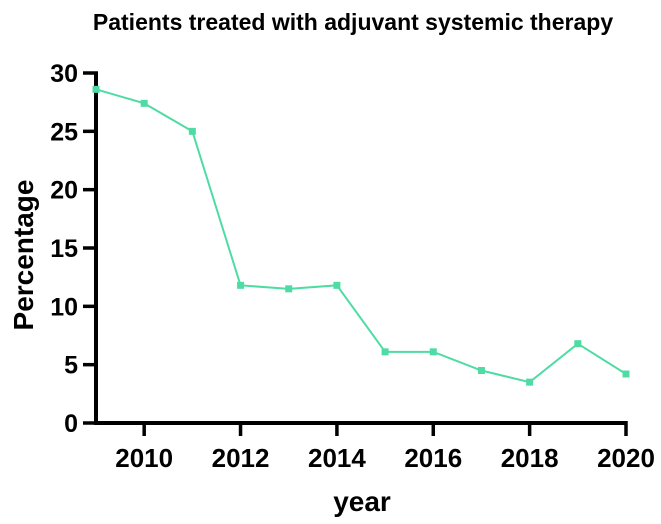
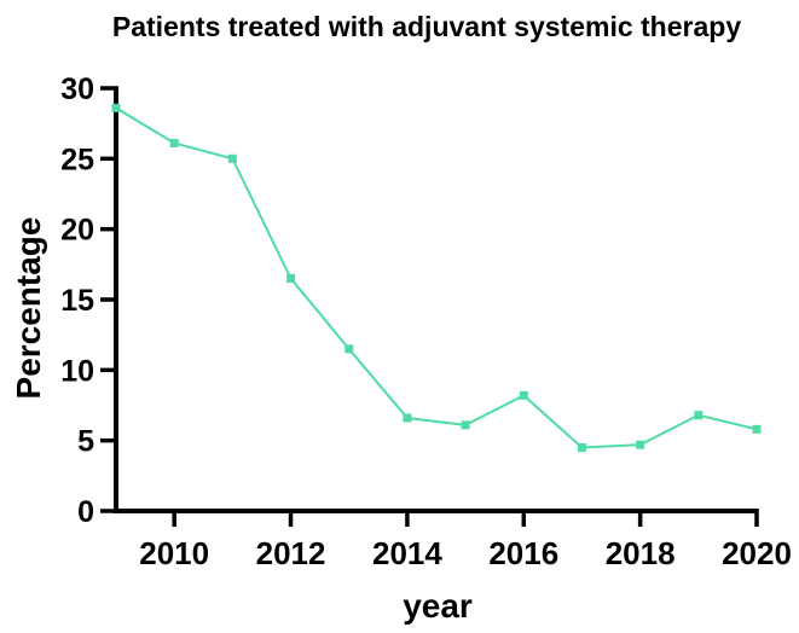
2010: 27.4 -> 26.1
2012: 11.8 -> 16.5
2014: 11.8 -> 6.6
2016: 6.1 -> 8.2
2018: 3.5 -> 4.7
2020: 4.2 -> 5.8
